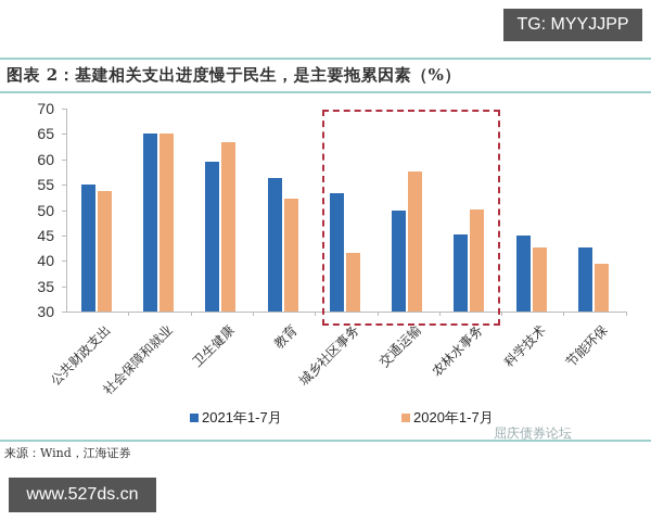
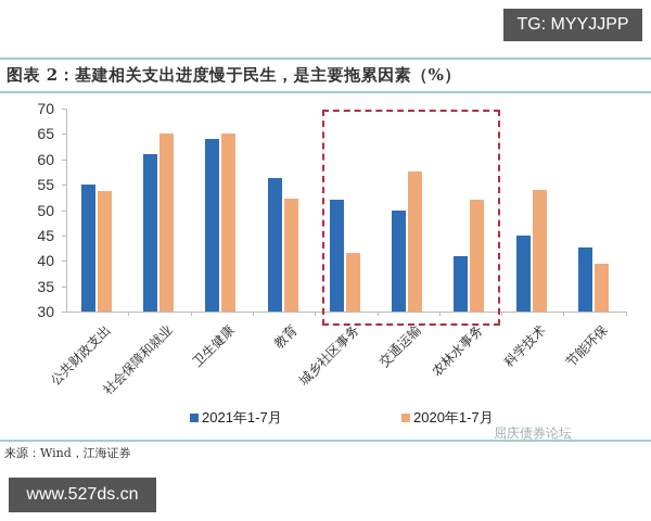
2021年1-7月/社会保障和就业: 65 -> 61
2021年1-7月/卫生健康: 60 -> 64
2020年1-7月/卫生健康: 63 -> 65
2021年1-7月/城乡社区事务: 53 -> 52
2021年1-7月/农林水事务: 45 -> 41
2020年1-7月/农林水事务: 50 -> 52
2020年1-7月/科学技术: 43 -> 54
